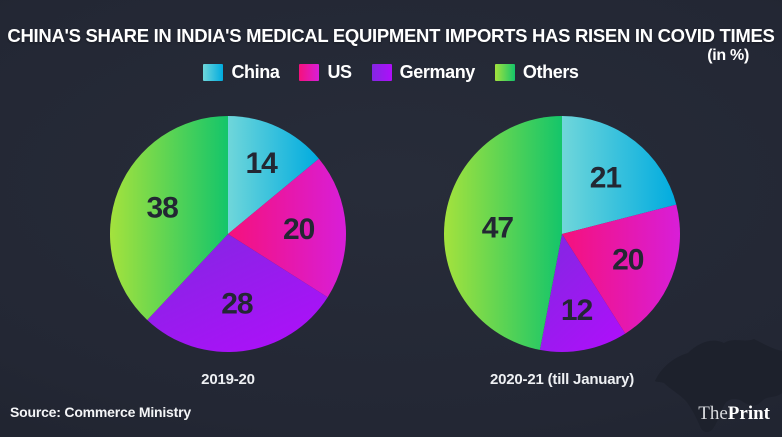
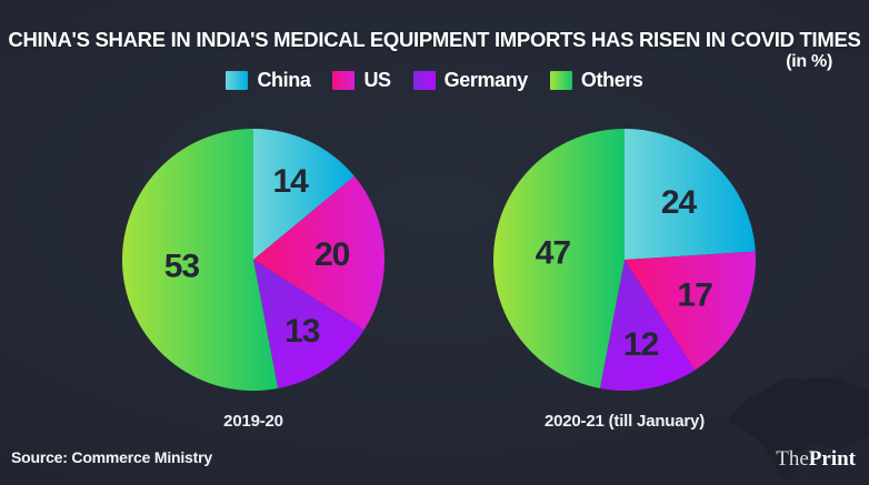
2019-20/Germany: 28 -> 13
2019-20/Others: 38 -> 53
2020-21 (till January)/China: 21 -> 24
2020-21 (till January)/US: 20 -> 17
